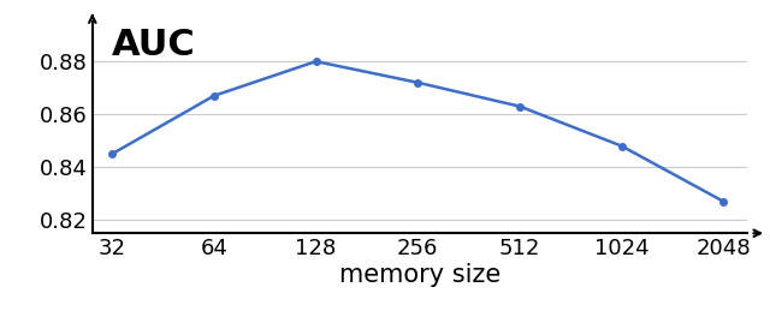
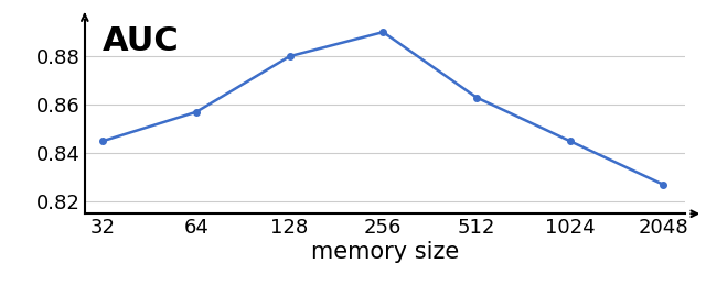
64: 0.867 -> 0.857
256: 0.872 -> 0.890
1024: 0.848 -> 0.845
